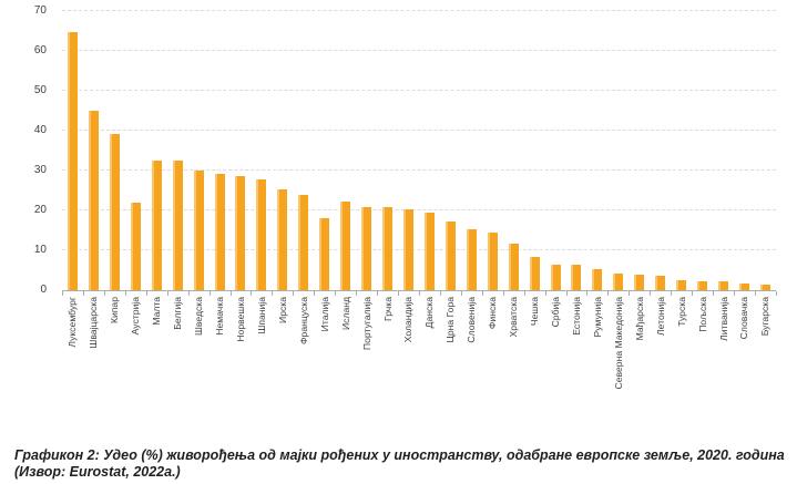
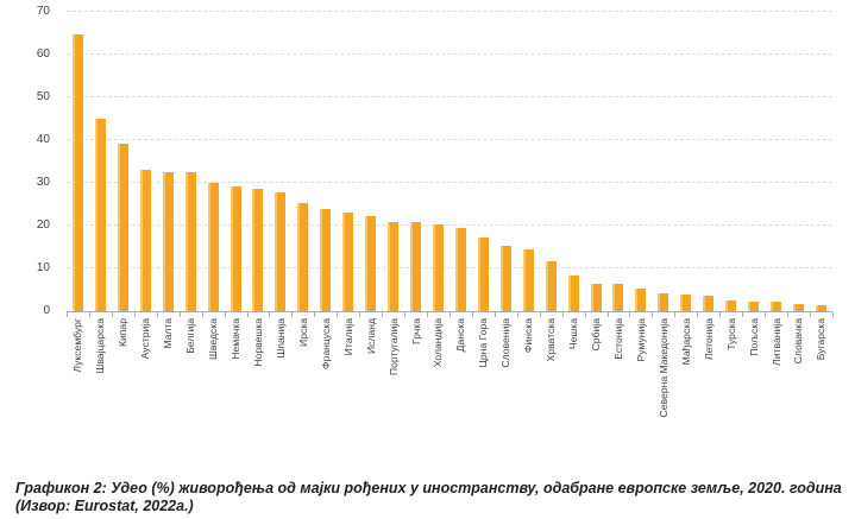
Аустрија: 22 -> 33
Италија: 18 -> 23
